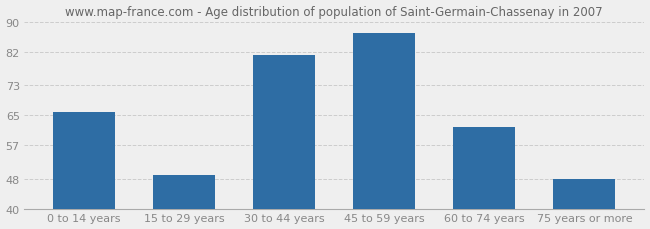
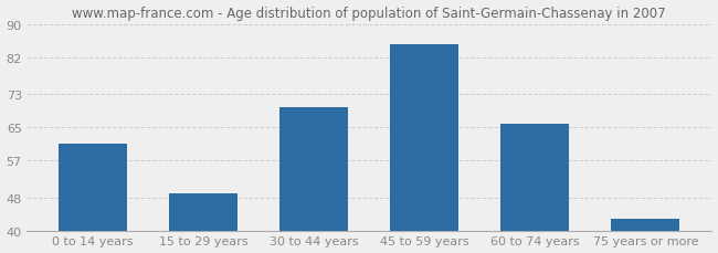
0 to 14 years: 66 -> 61
30 to 44 years: 81 -> 70
45 to 59 years: 87 -> 85
60 to 74 years: 62 -> 66
75 years or more: 48 -> 43
